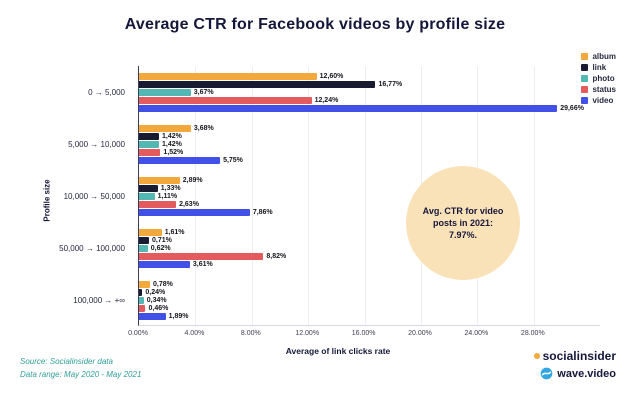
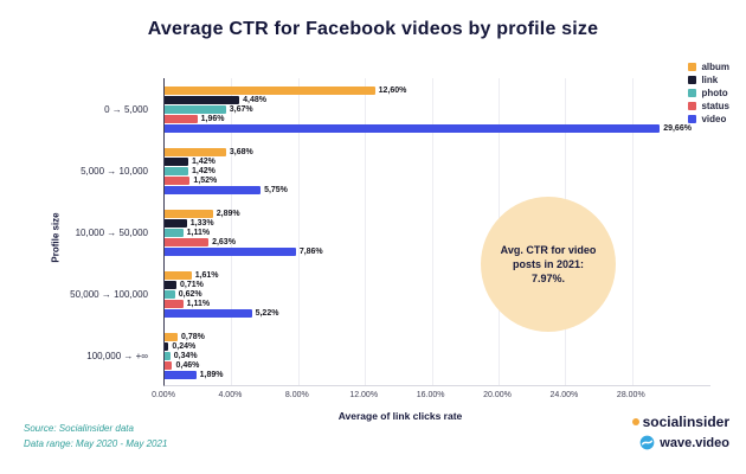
link/0 → 5,000: 16,77% -> 4,48%
status/0 → 5,000: 12,24% -> 1,96%
status/50,000 → 100,000: 8,82% -> 1,11%
video/50,000 → 100,000: 3,61% -> 5,22%
